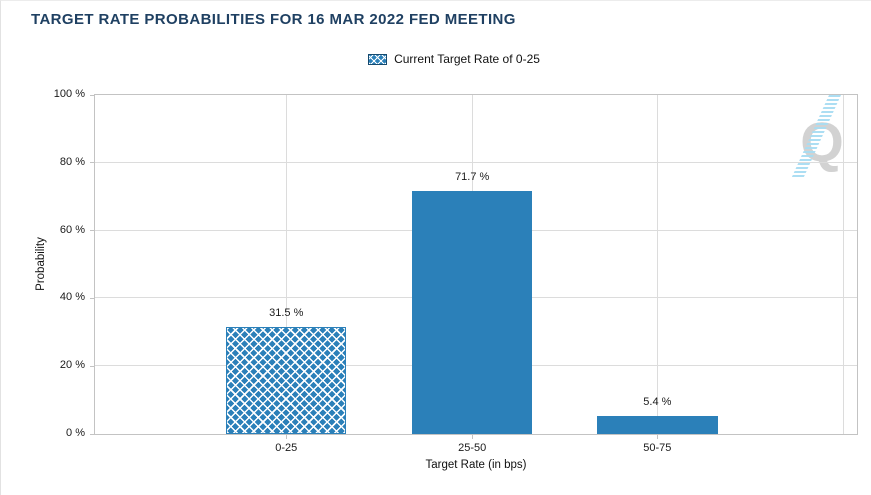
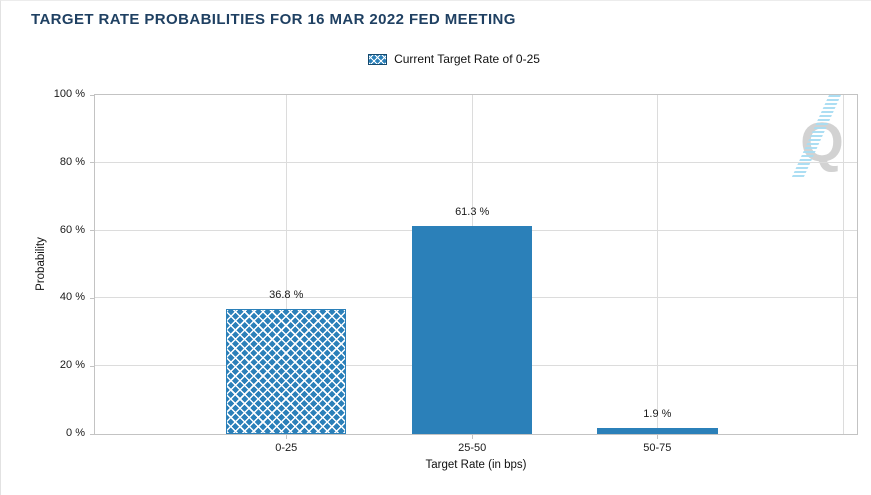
0-25: 31.5 -> 36.8
25-50: 71.7 -> 61.3
50-75: 5.4 -> 1.9
